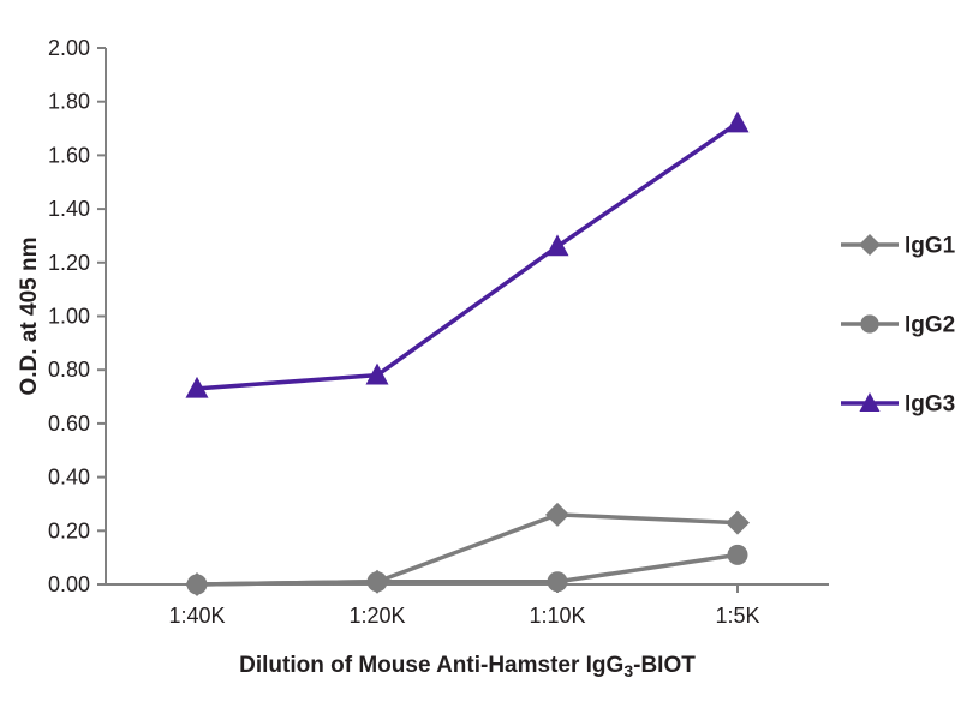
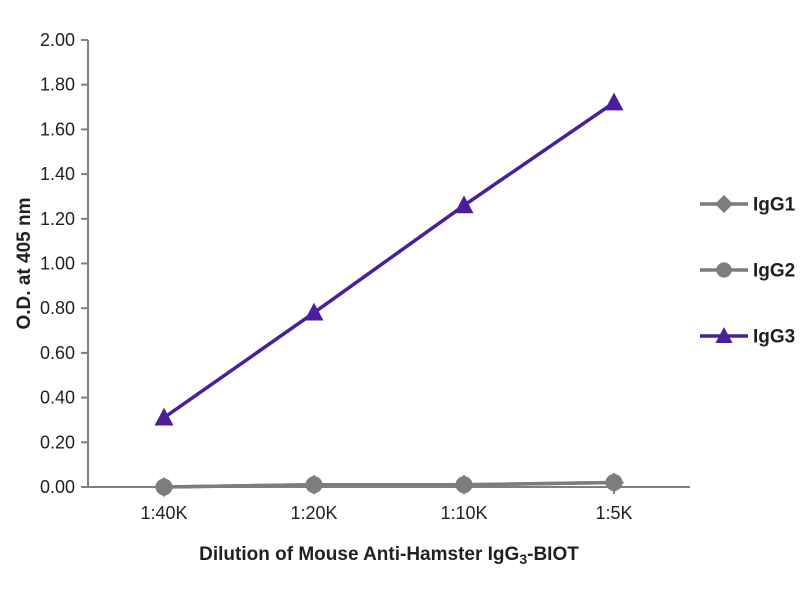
IgG3/1:40K: 0.73 -> 0.31
IgG1/1:10K: 0.26 -> 0.01
IgG1/1:5K: 0.23 -> 0.02
IgG2/1:5K: 0.11 -> 0.02
